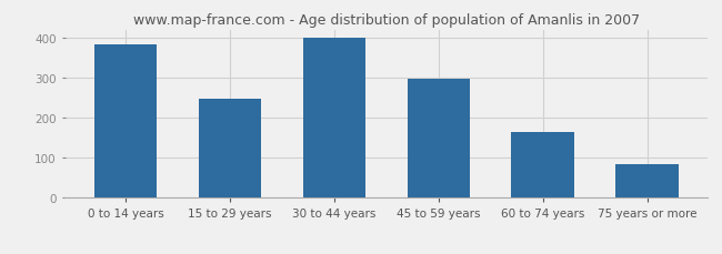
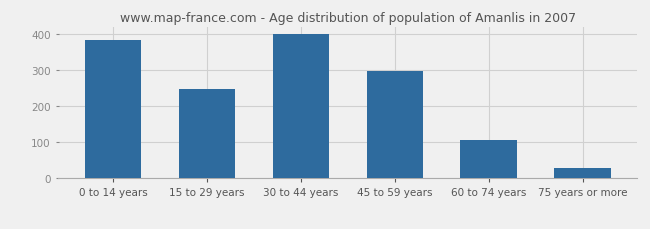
60 to 74 years: 165 -> 105
75 years or more: 85 -> 30
